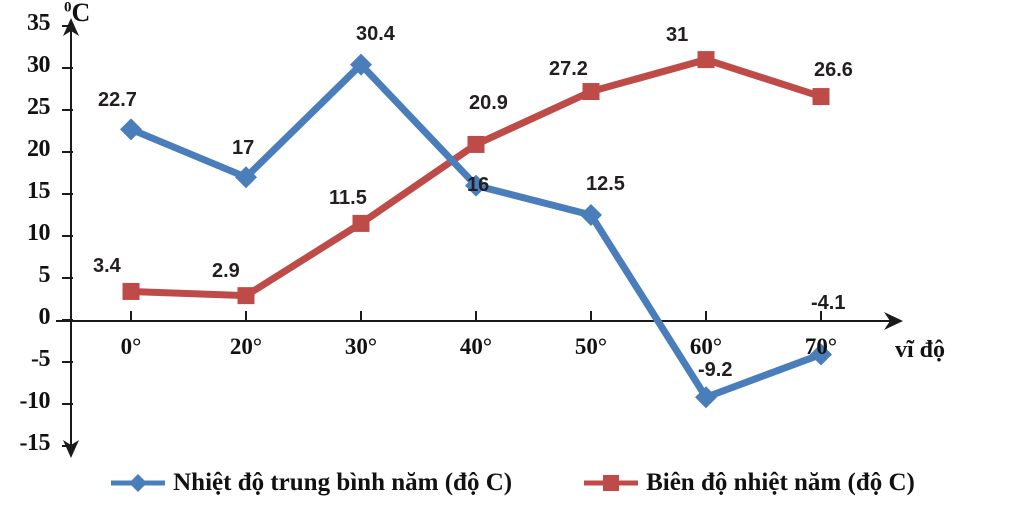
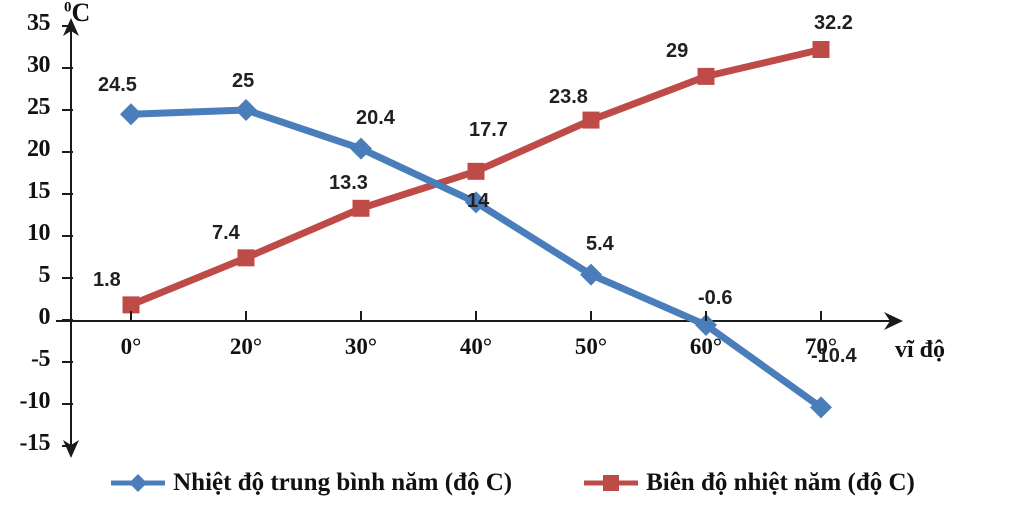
Nhiệt độ trung bình năm (độ C)/0°: 22.7 -> 24.5
Biên độ nhiệt năm (độ C)/0°: 3.4 -> 1.8
Nhiệt độ trung bình năm (độ C)/20°: 17 -> 25
Biên độ nhiệt năm (độ C)/20°: 2.9 -> 7.4
Nhiệt độ trung bình năm (độ C)/30°: 30.4 -> 20.4
Biên độ nhiệt năm (độ C)/30°: 11.5 -> 13.3
Nhiệt độ trung bình năm (độ C)/40°: 16 -> 14
Biên độ nhiệt năm (độ C)/40°: 20.9 -> 17.7
Nhiệt độ trung bình năm (độ C)/50°: 12.5 -> 5.4
Biên độ nhiệt năm (độ C)/50°: 27.2 -> 23.8
Nhiệt độ trung bình năm (độ C)/60°: -9.2 -> -0.6
Biên độ nhiệt năm (độ C)/60°: 31 -> 29
Nhiệt độ trung bình năm (độ C)/70°: -4.1 -> -10.4
Biên độ nhiệt năm (độ C)/70°: 26.6 -> 32.2
